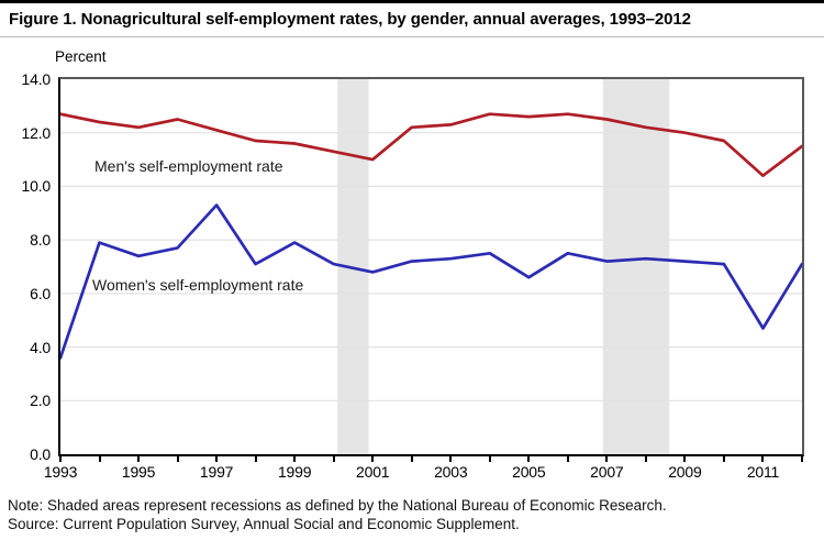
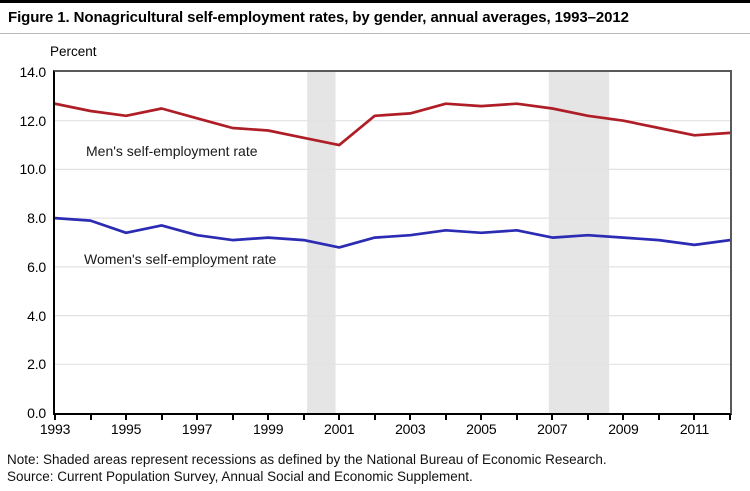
Women's self-employment rate/1993: 3.6 -> 8.0
Women's self-employment rate/1997: 9.3 -> 7.3
Women's self-employment rate/1999: 7.9 -> 7.2
Women's self-employment rate/2005: 6.6 -> 7.4
Men's self-employment rate/2011: 10.4 -> 11.4
Women's self-employment rate/2011: 4.7 -> 6.9
